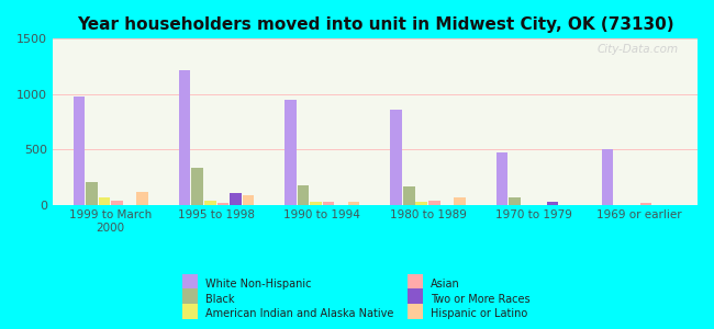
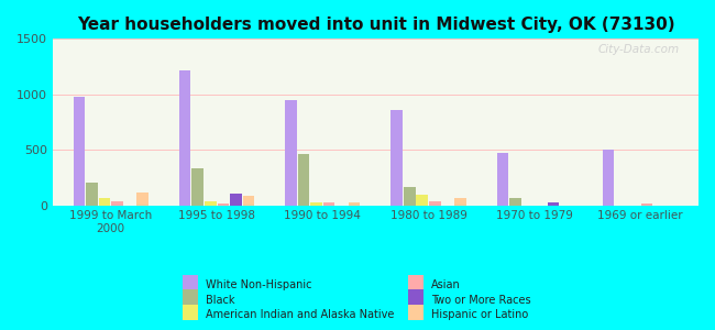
Black/1990 to 1994: 170 -> 460
American Indian and Alaska Native/1980 to 1989: 30 -> 90
